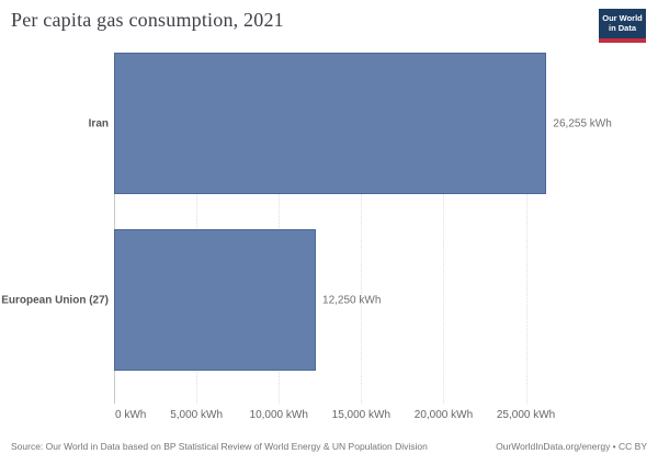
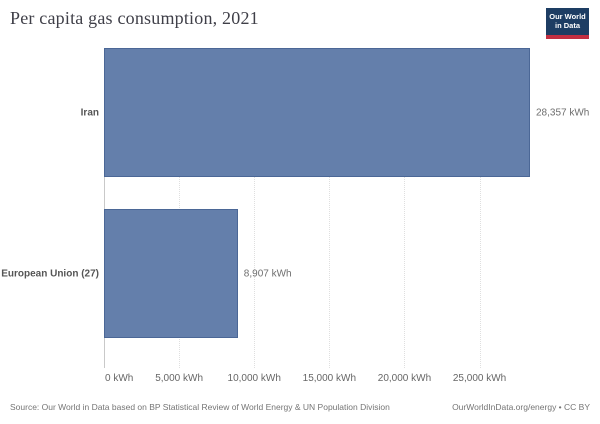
Iran: 26,255 -> 28,357
European Union (27): 12,250 -> 8,907
